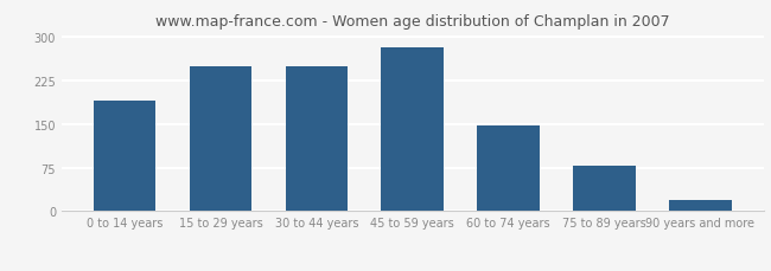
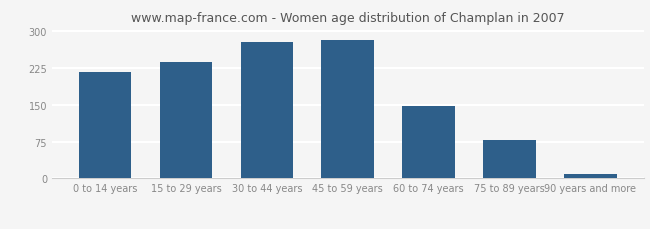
0 to 14 years: 190 -> 218
15 to 29 years: 250 -> 238
30 to 44 years: 250 -> 278
90 years and more: 20 -> 8
